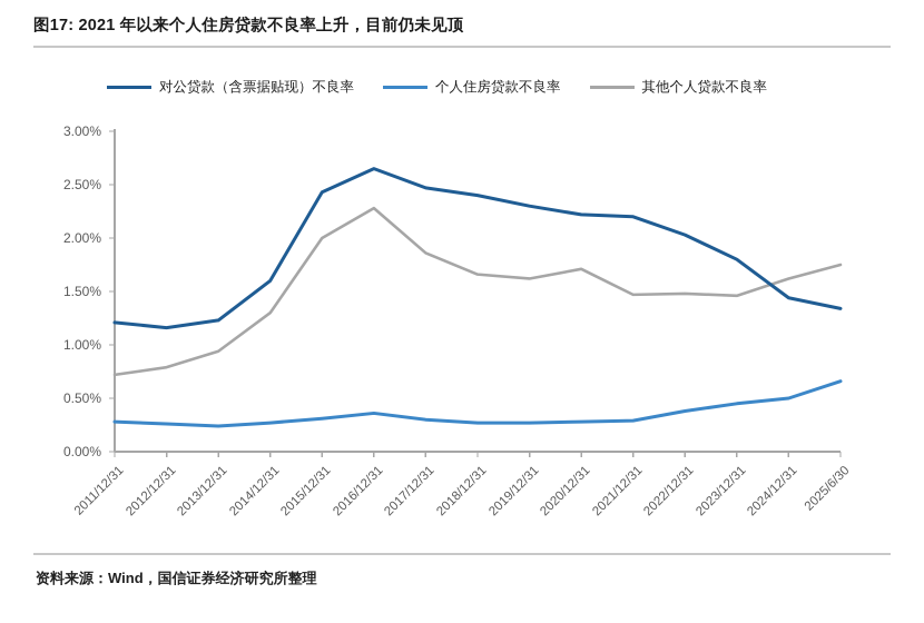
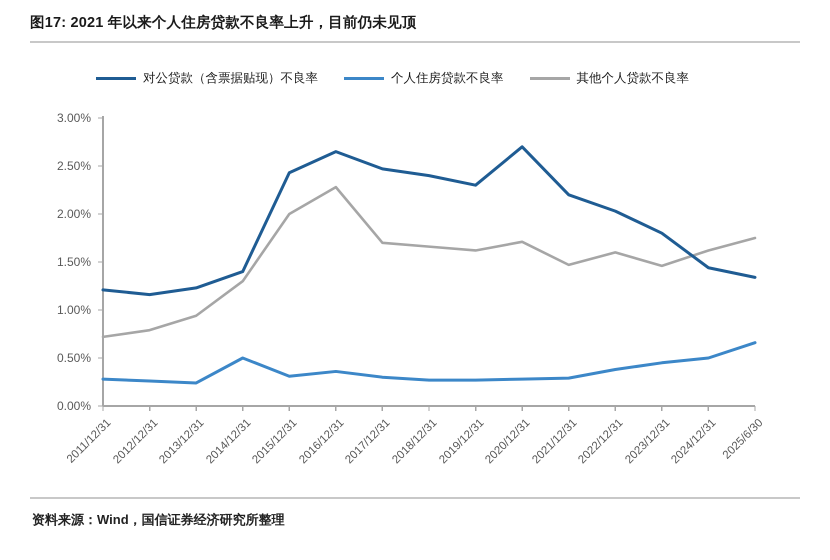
对公贷款（含票据贴现）不良率/2014/12/31: 1.6% -> 1.4%
个人住房贷款不良率/2014/12/31: 0.3% -> 0.5%
其他个人贷款不良率/2017/12/31: 1.9% -> 1.7%
对公贷款（含票据贴现）不良率/2020/12/31: 2.2% -> 2.7%
其他个人贷款不良率/2022/12/31: 1.5% -> 1.6%
